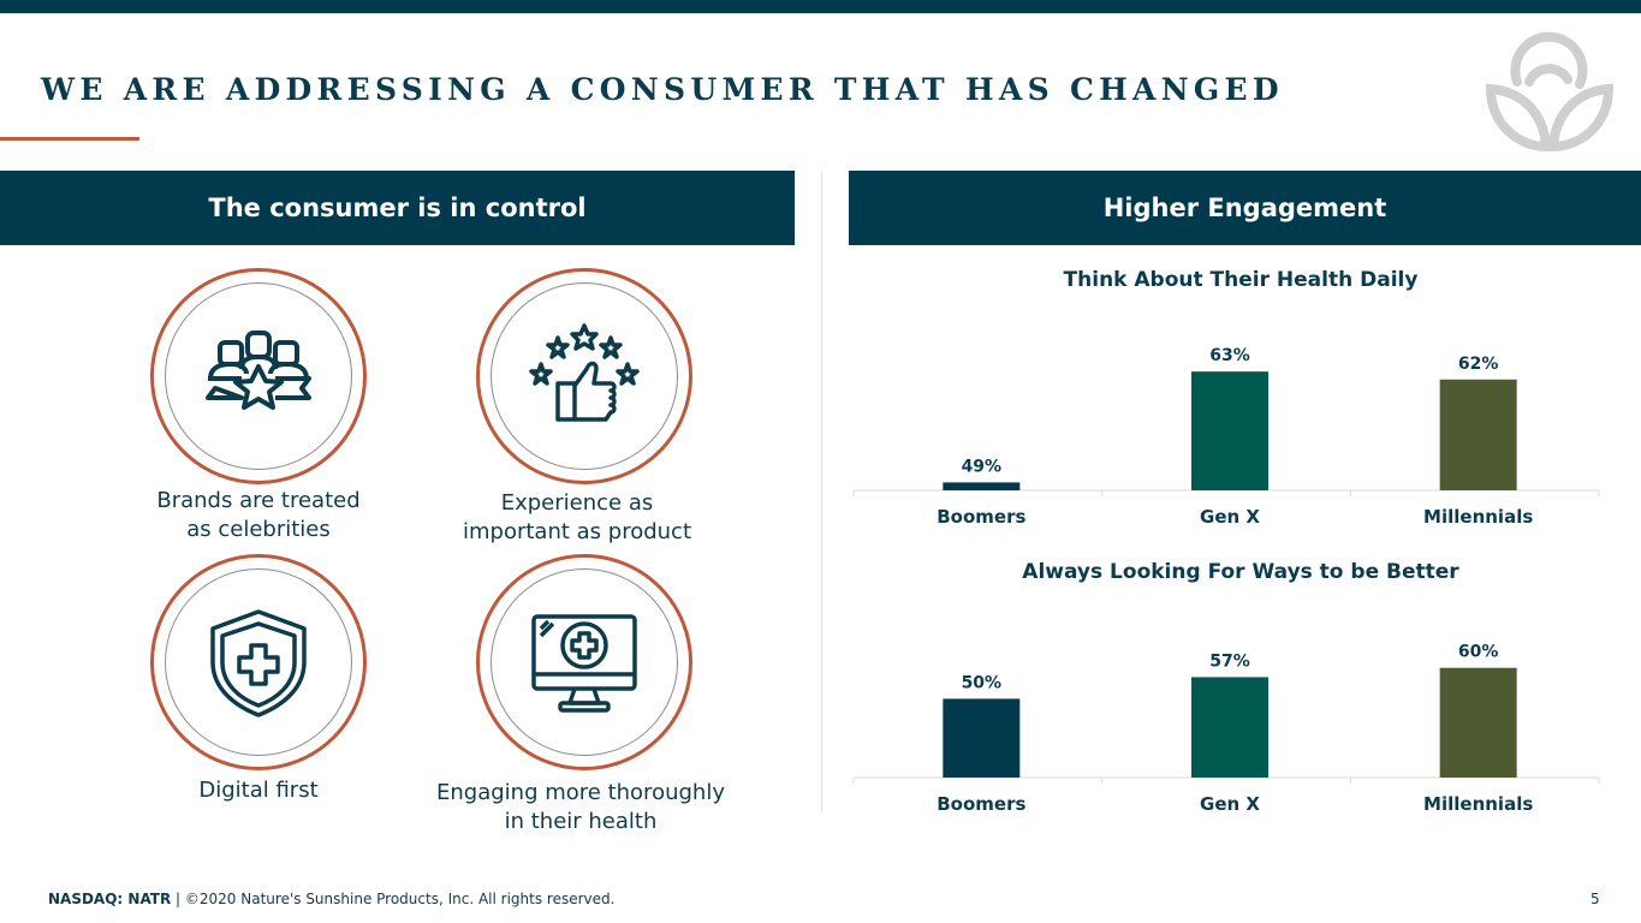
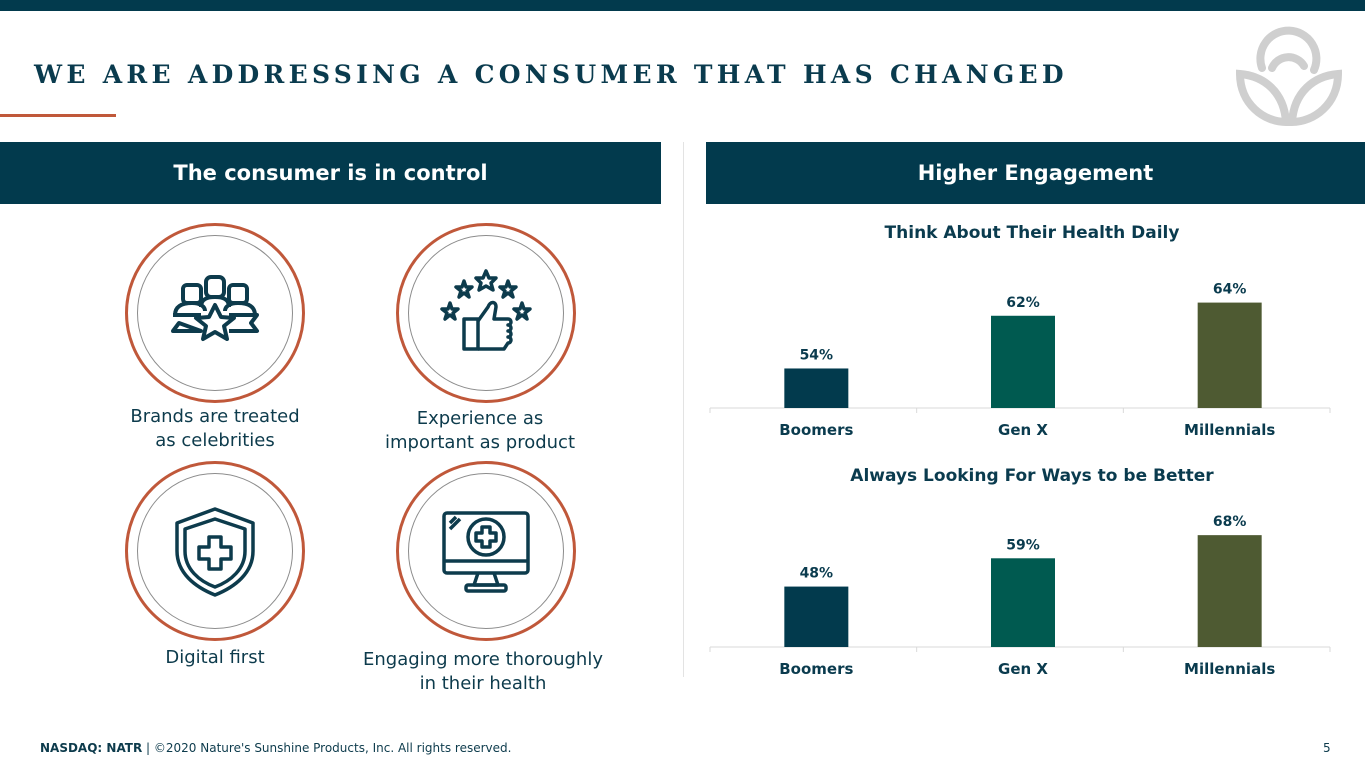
Think About Their Health Daily/Boomers: 49% -> 54%
Think About Their Health Daily/Gen X: 63% -> 62%
Think About Their Health Daily/Millennials: 62% -> 64%
Always Looking For Ways to be Better/Boomers: 50% -> 48%
Always Looking For Ways to be Better/Gen X: 57% -> 59%
Always Looking For Ways to be Better/Millennials: 60% -> 68%
